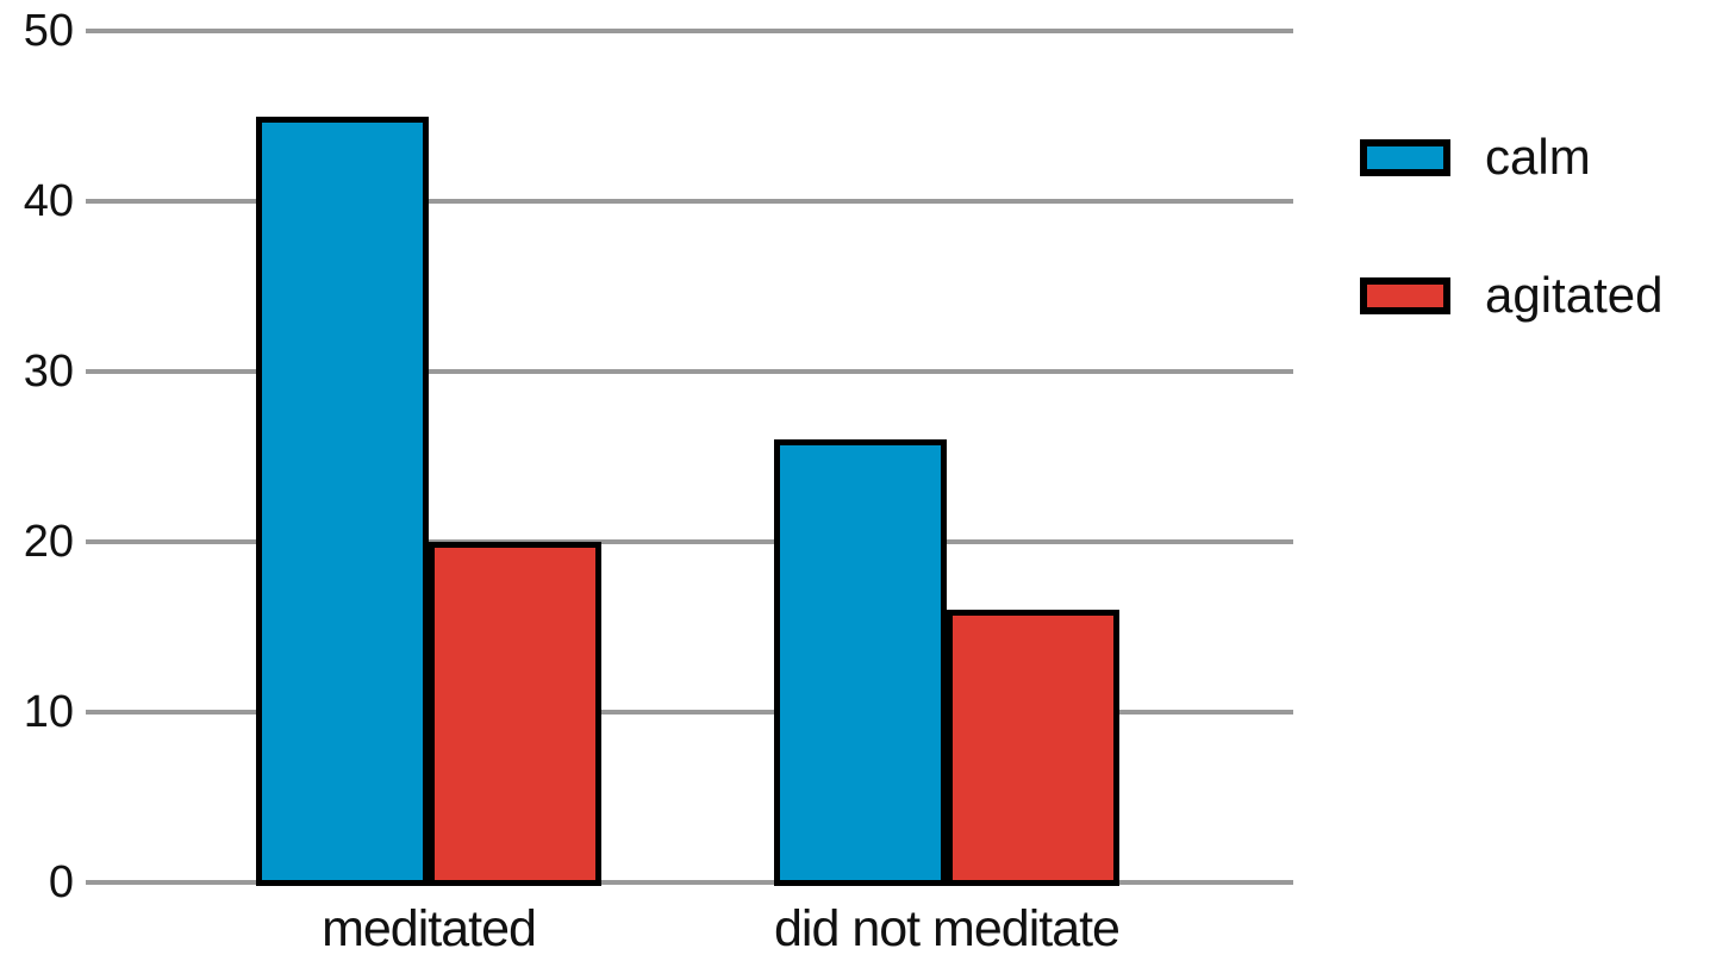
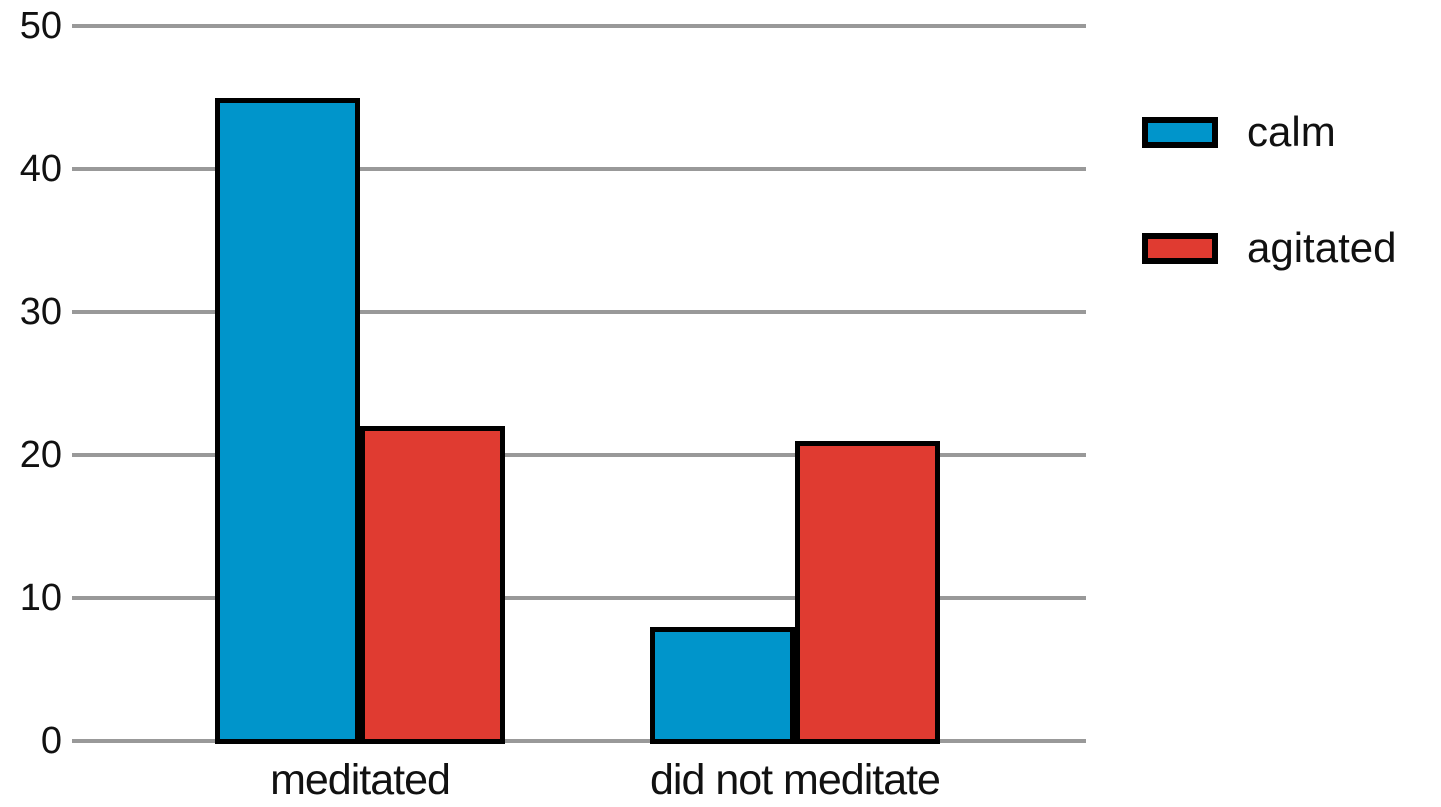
agitated/meditated: 20 -> 22
calm/did not meditate: 26 -> 8
agitated/did not meditate: 16 -> 21
